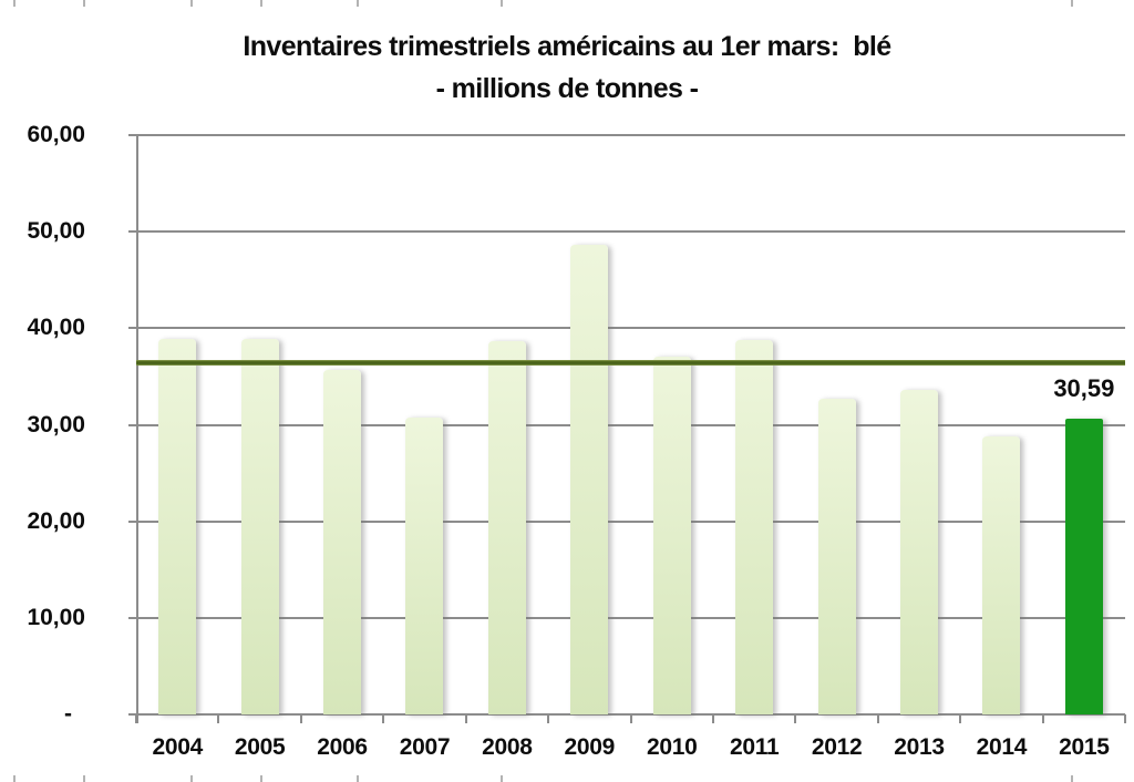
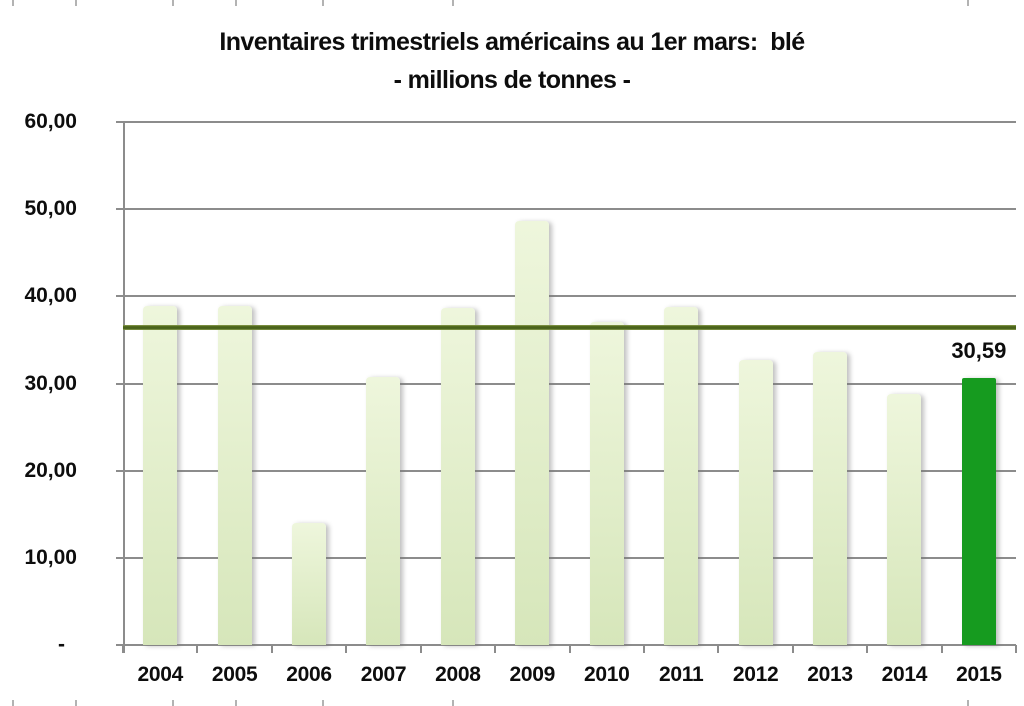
2006: 36 -> 14
